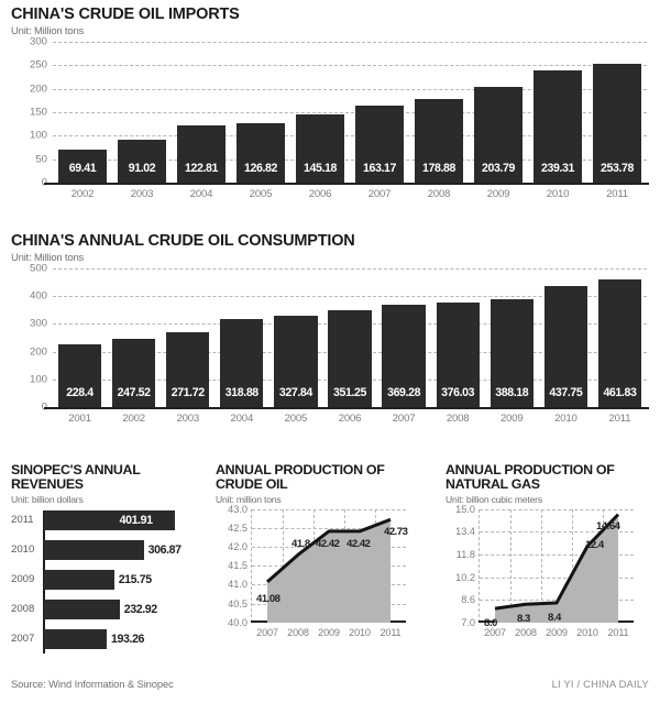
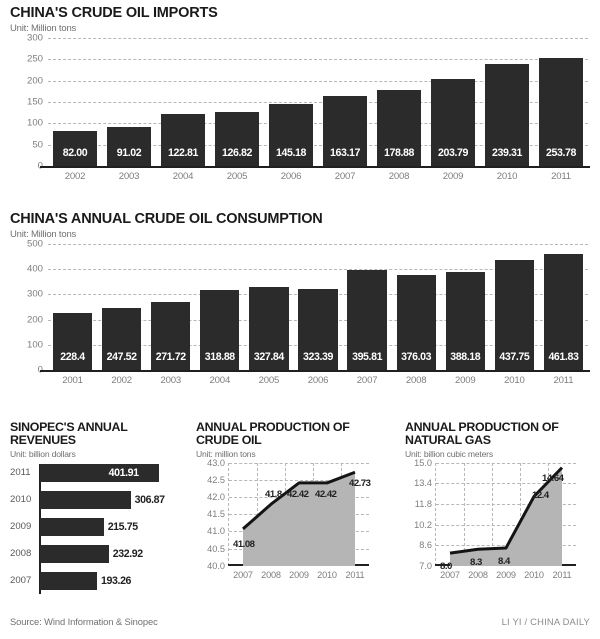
CHINA'S CRUDE OIL IMPORTS/2002: 69.41 -> 82.00
CHINA'S ANNUAL CRUDE OIL CONSUMPTION/2006: 351.25 -> 323.39
CHINA'S ANNUAL CRUDE OIL CONSUMPTION/2007: 369.28 -> 395.81
